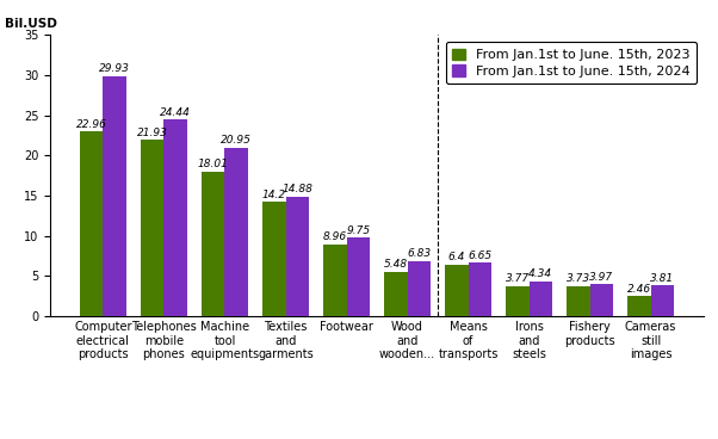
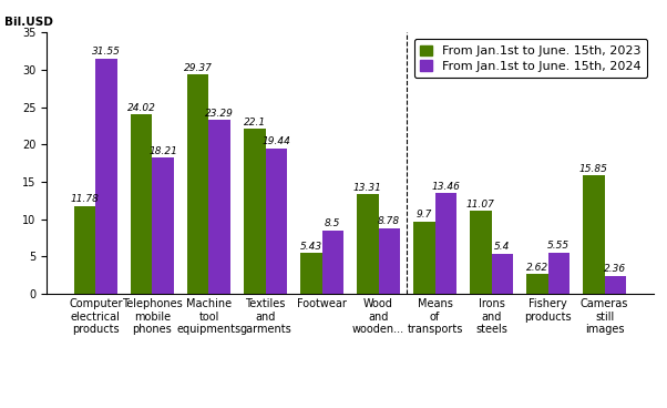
From Jan.1st to June. 15th, 2023/Computer electrical products: 22.96 -> 11.78
From Jan.1st to June. 15th, 2024/Computer electrical products: 29.93 -> 31.55
From Jan.1st to June. 15th, 2023/Telephones mobile phones: 21.93 -> 24.02
From Jan.1st to June. 15th, 2024/Telephones mobile phones: 24.44 -> 18.21
From Jan.1st to June. 15th, 2023/Machine tool equipments: 18.01 -> 29.37
From Jan.1st to June. 15th, 2024/Machine tool equipments: 20.95 -> 23.29
From Jan.1st to June. 15th, 2023/Textiles and garments: 14.2 -> 22.1
From Jan.1st to June. 15th, 2024/Textiles and garments: 14.88 -> 19.44
From Jan.1st to June. 15th, 2023/Footwear: 8.96 -> 5.43
From Jan.1st to June. 15th, 2024/Footwear: 9.75 -> 8.5
From Jan.1st to June. 15th, 2023/Wood and wooden...: 5.48 -> 13.31
From Jan.1st to June. 15th, 2024/Wood and wooden...: 6.83 -> 8.78
From Jan.1st to June. 15th, 2023/Means of transports: 6.4 -> 9.7
From Jan.1st to June. 15th, 2024/Means of transports: 6.65 -> 13.46
From Jan.1st to June. 15th, 2023/Irons and steels: 3.77 -> 11.07
From Jan.1st to June. 15th, 2024/Irons and steels: 4.34 -> 5.4
From Jan.1st to June. 15th, 2023/Fishery products: 3.73 -> 2.62
From Jan.1st to June. 15th, 2024/Fishery products: 3.97 -> 5.55
From Jan.1st to June. 15th, 2023/Cameras still images: 2.46 -> 15.85
From Jan.1st to June. 15th, 2024/Cameras still images: 3.81 -> 2.36
